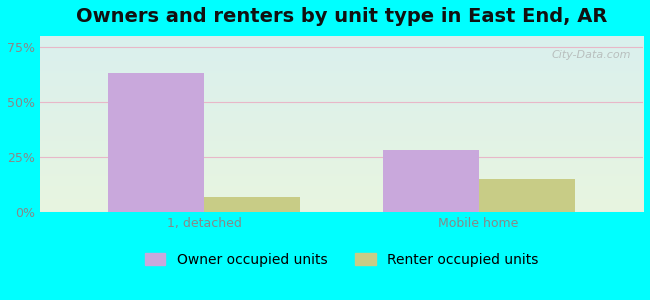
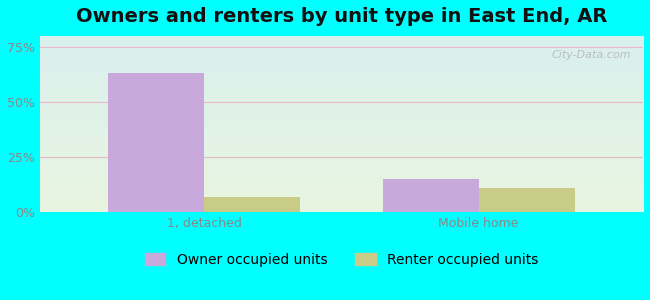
Owner occupied units/Mobile home: 28% -> 15%
Renter occupied units/Mobile home: 15% -> 11%
